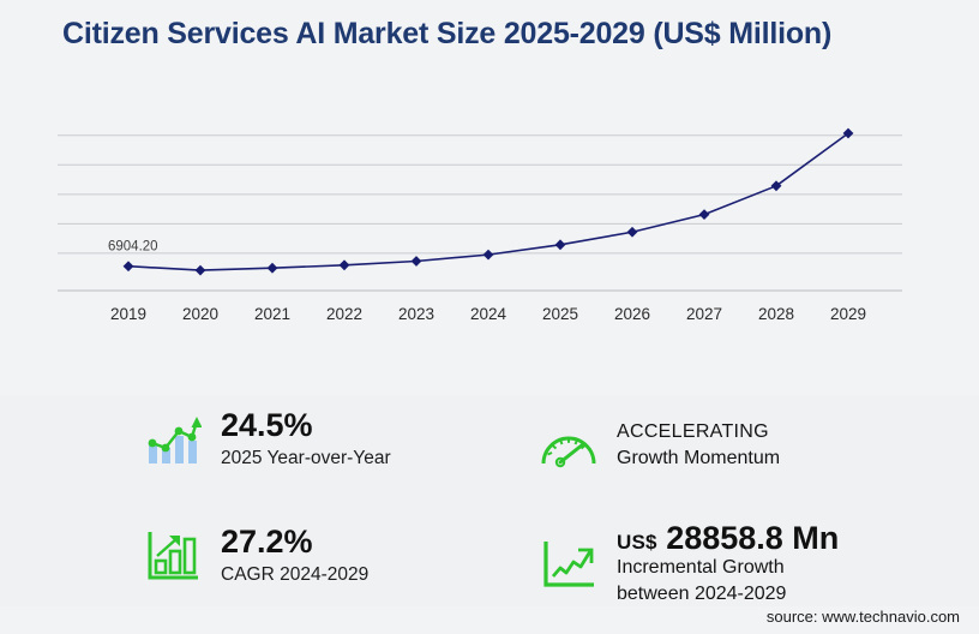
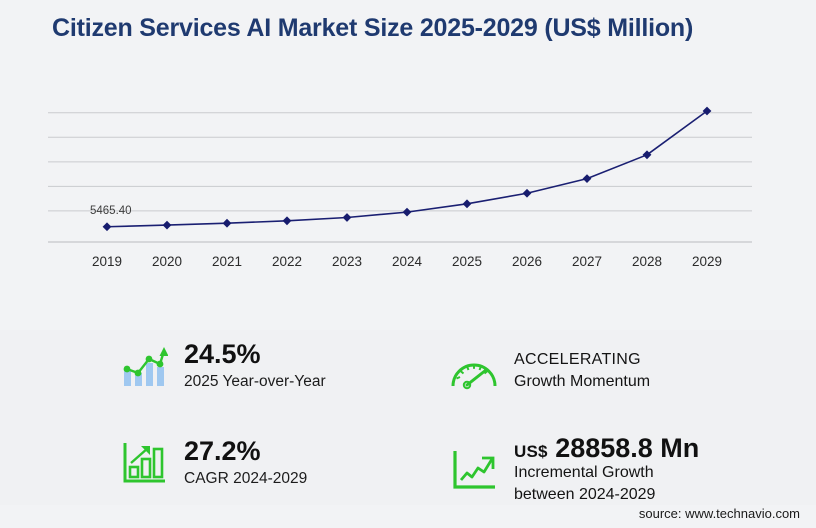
2019: 6904.20 -> 5465.40
